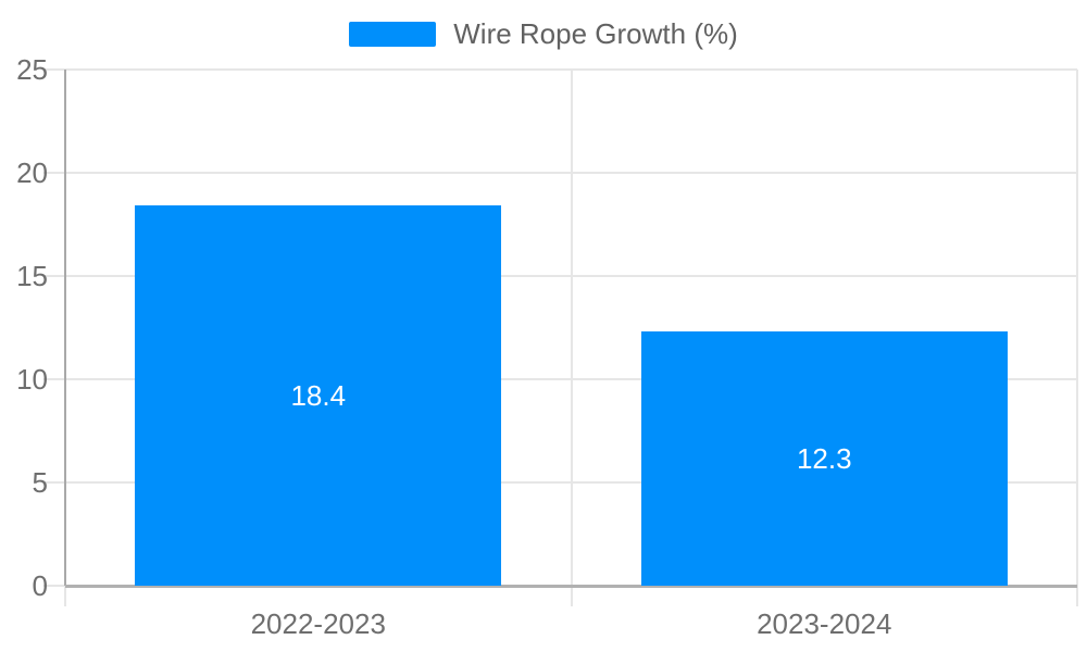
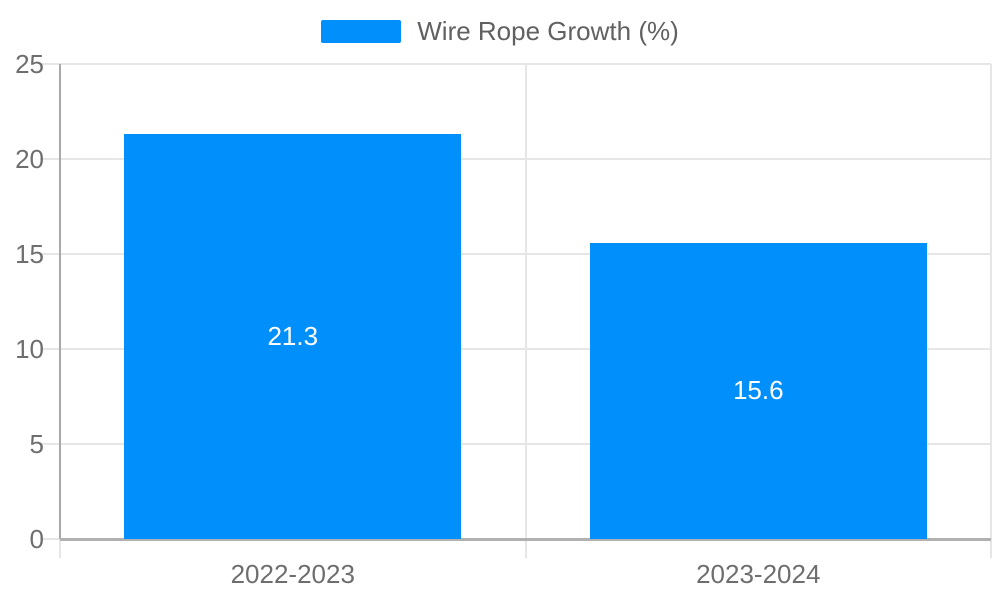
2022-2023: 18.4 -> 21.3
2023-2024: 12.3 -> 15.6
